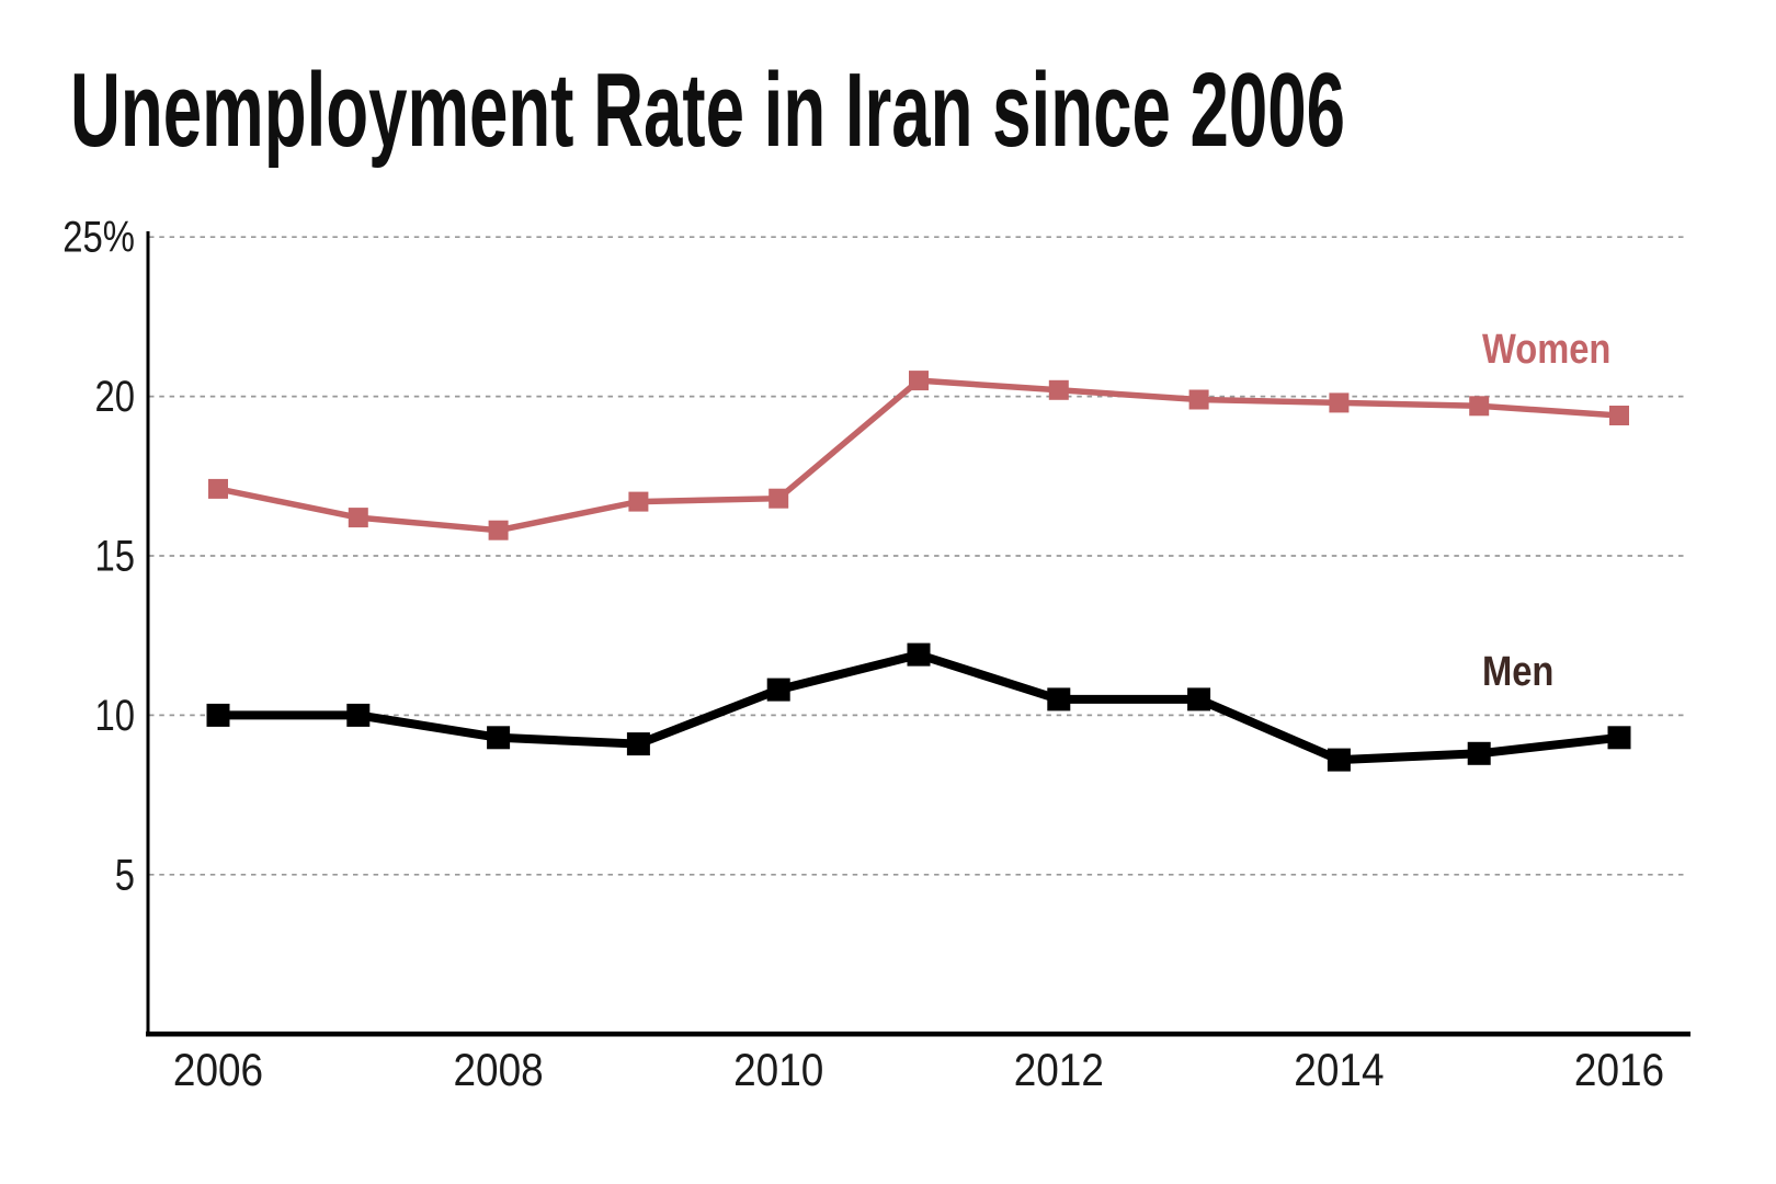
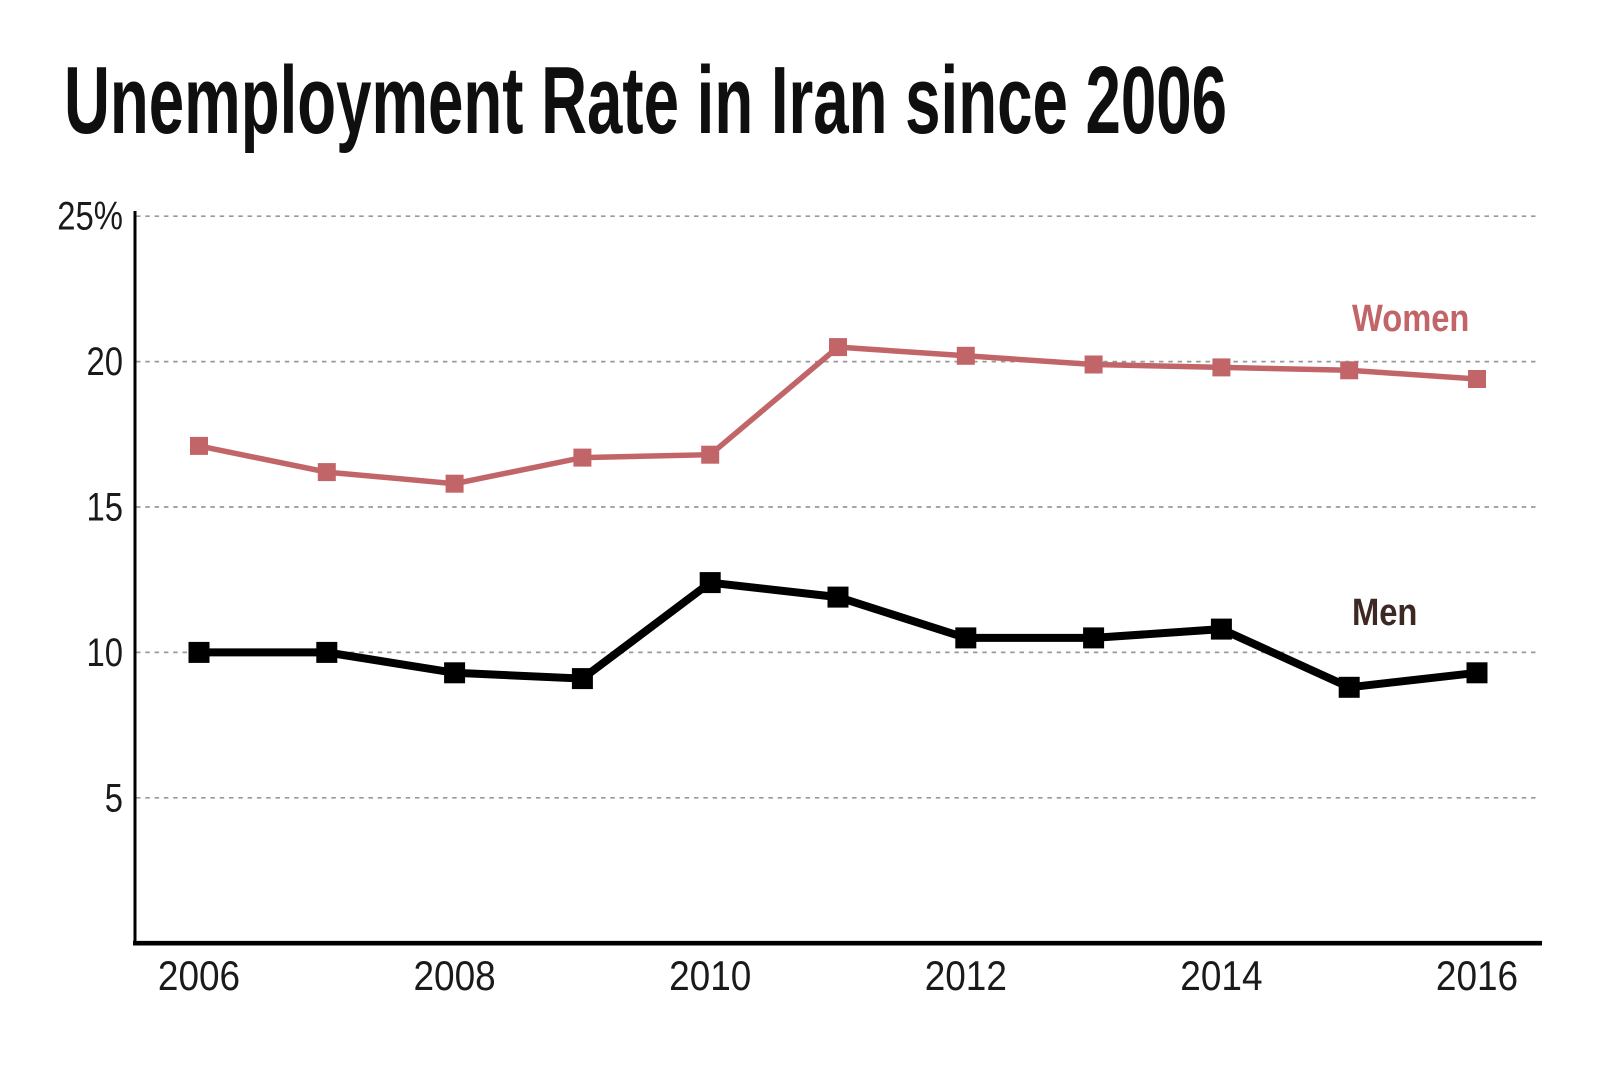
Men/2010: 10.8 -> 12.4
Men/2014: 8.6 -> 10.8
